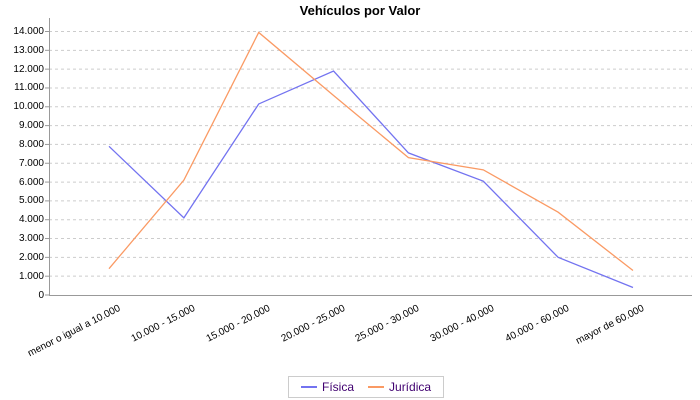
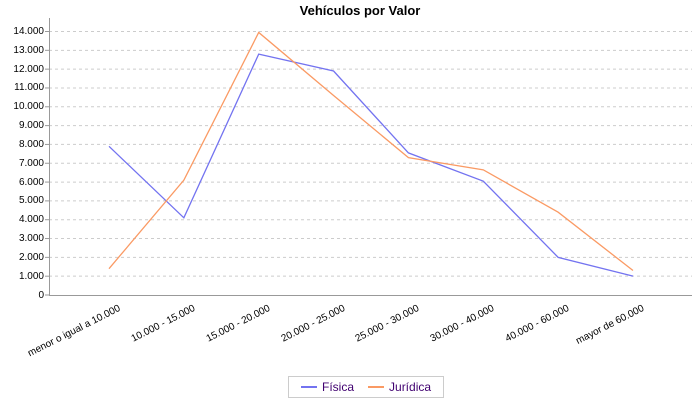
Física/15.000 - 20.000: 10200 -> 12800
Física/mayor de 60.000: 400 -> 1000
